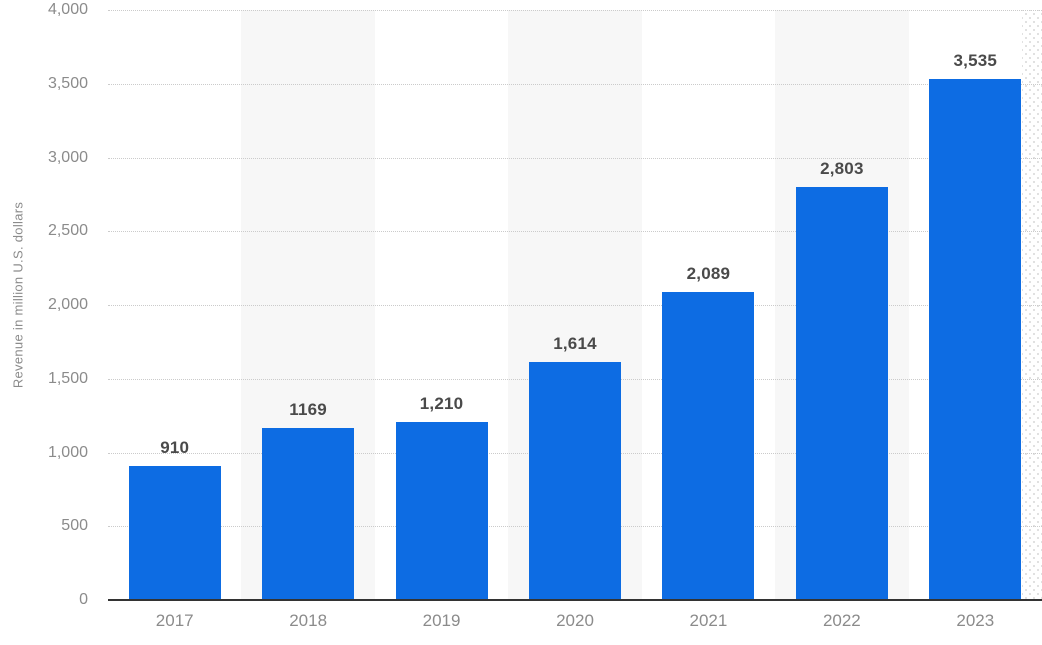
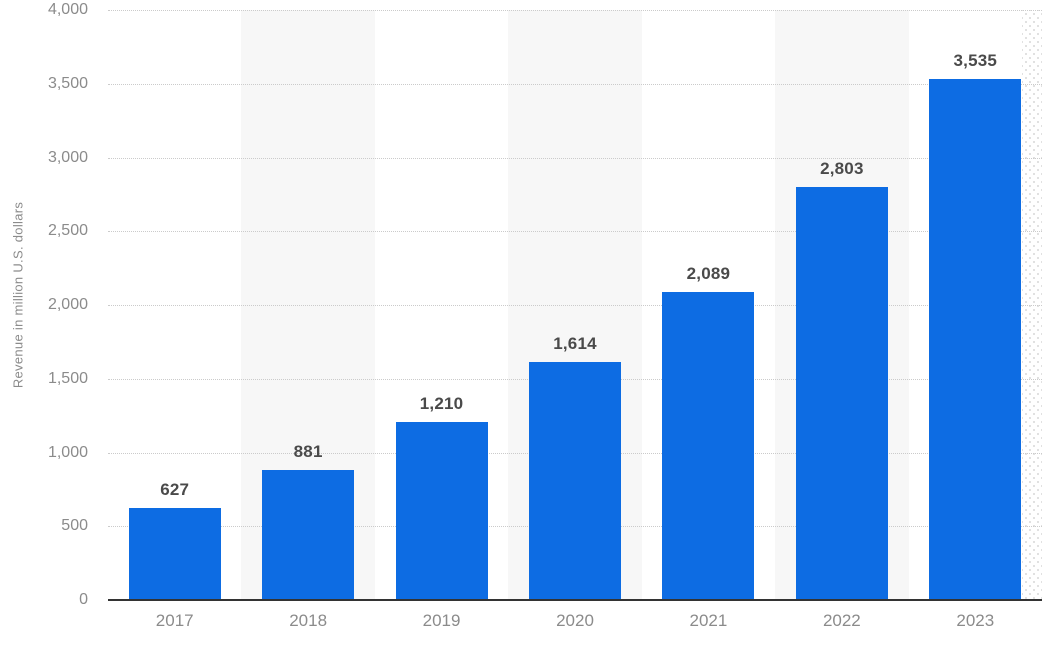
2017: 910 -> 627
2018: 1169 -> 881
